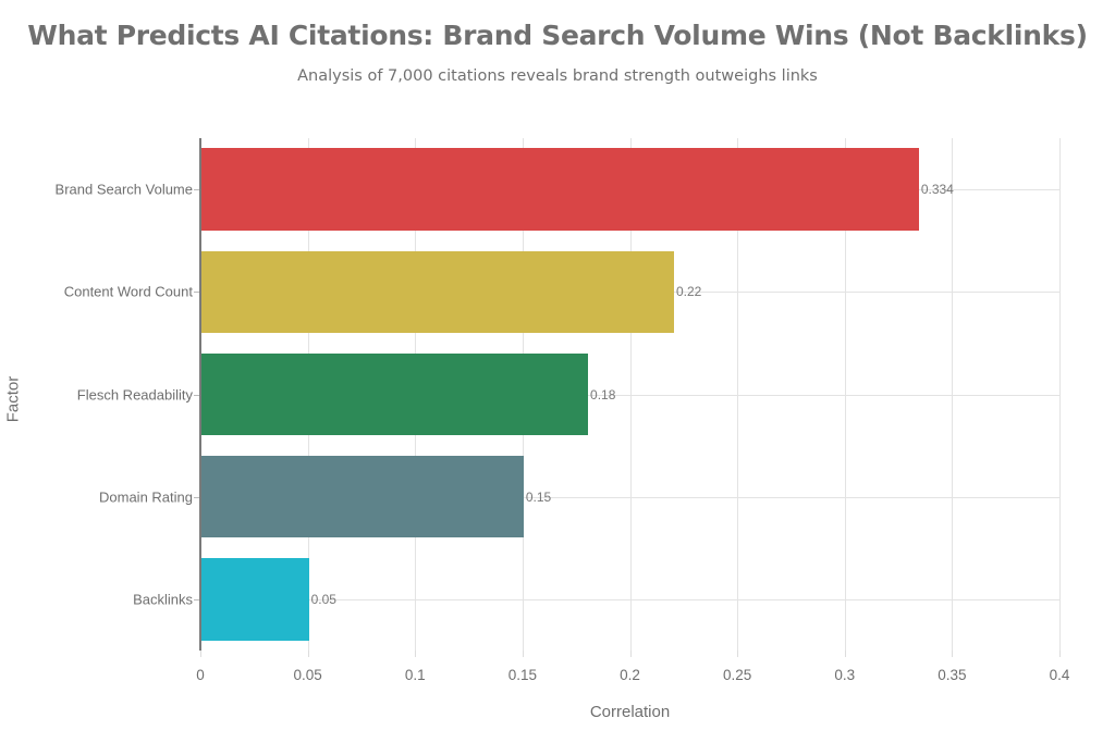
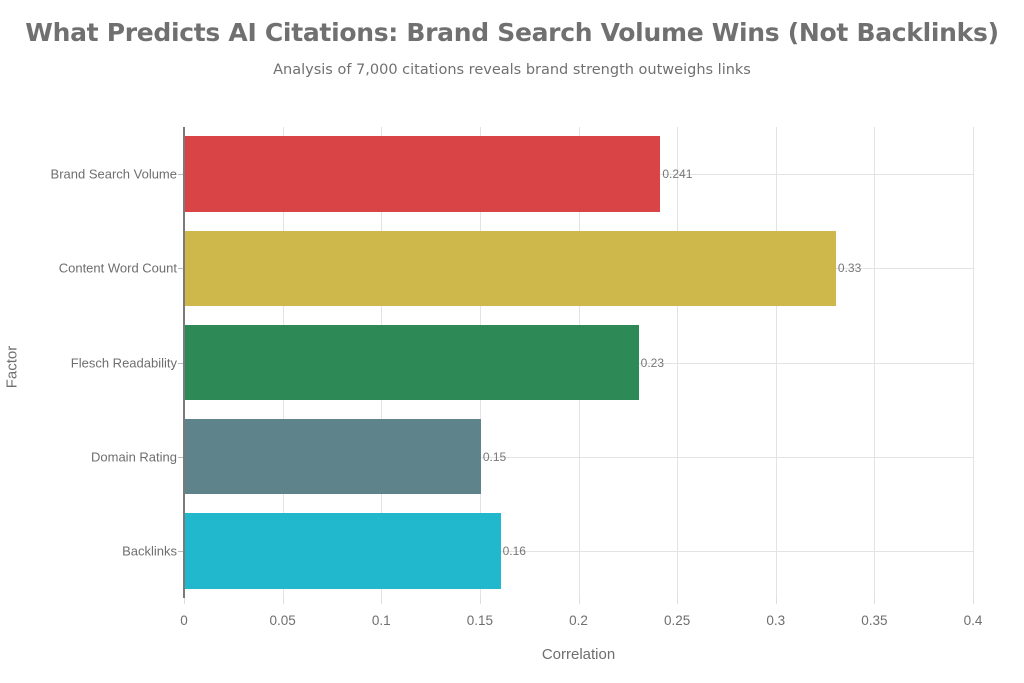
Brand Search Volume: 0.334 -> 0.241
Content Word Count: 0.22 -> 0.33
Flesch Readability: 0.18 -> 0.23
Backlinks: 0.05 -> 0.16
